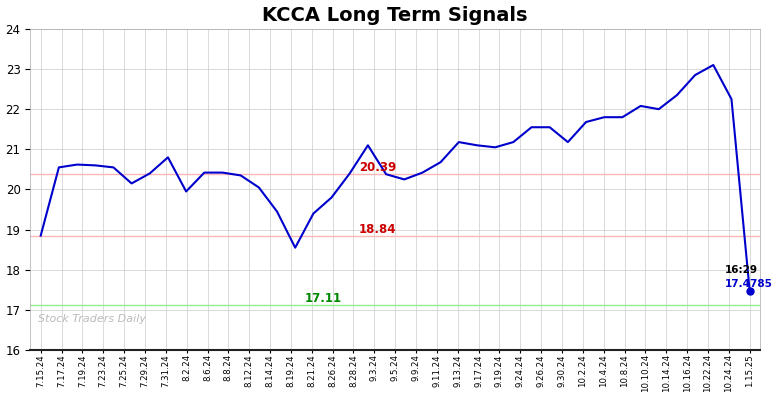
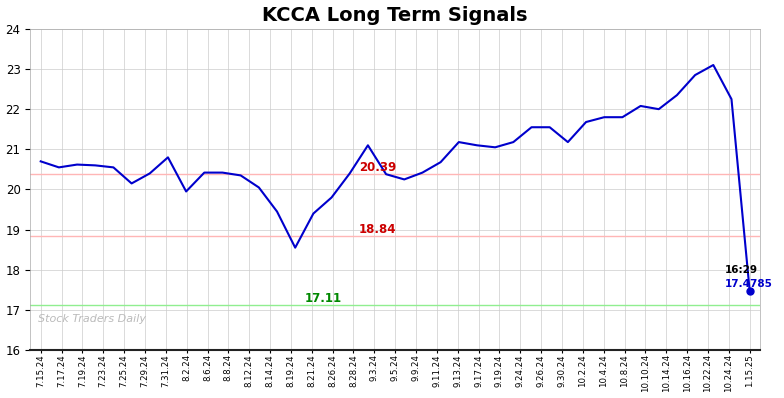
7.15.24: 18.85 -> 20.70
